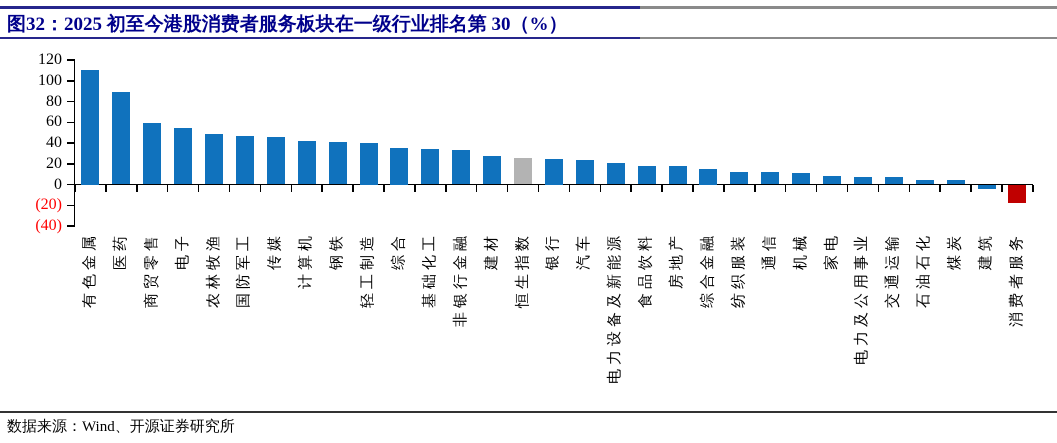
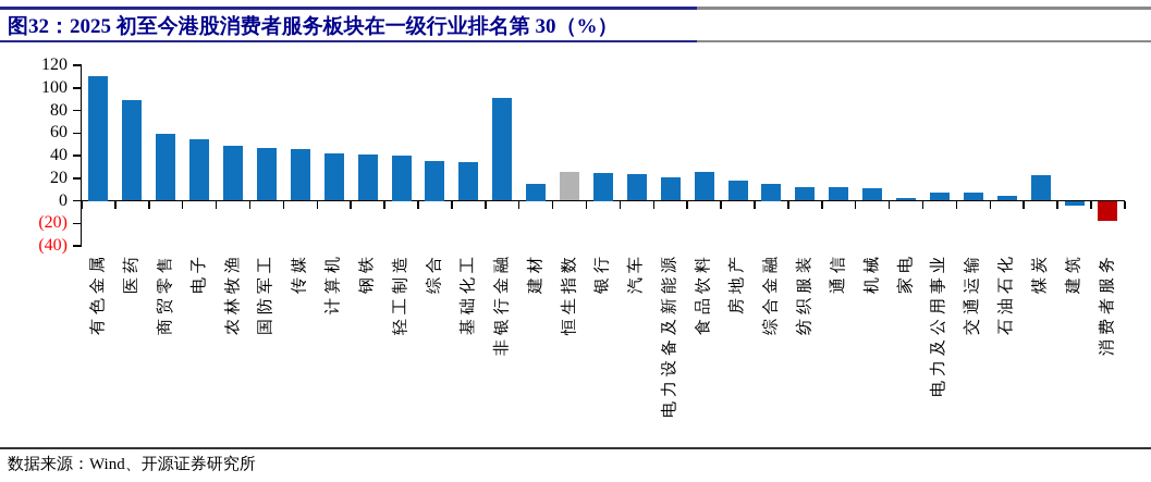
非银行金融: 33 -> 91
建材: 27 -> 15
食品饮料: 18 -> 26
家电: 8 -> 2
煤炭: 4 -> 23
